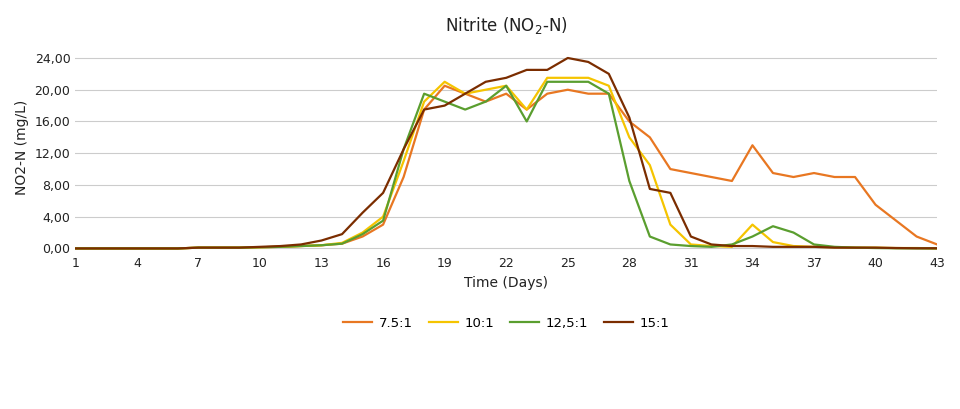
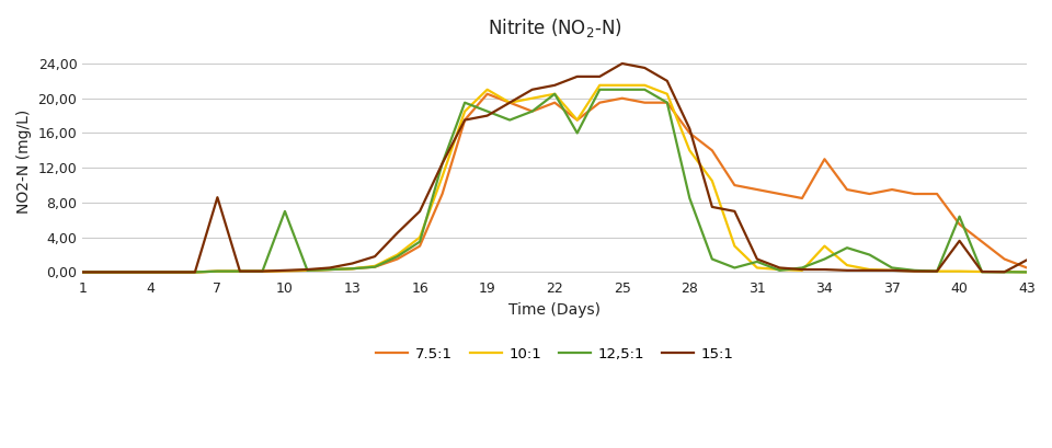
15:1/7: 0,1 -> 8,6
12,5:1/10: 0,1 -> 7,0
12,5:1/31: 0,3 -> 1,2
12,5:1/40: 0,1 -> 6,4
15:1/40: 0,1 -> 3,6
15:1/43: 0,0 -> 1,4
